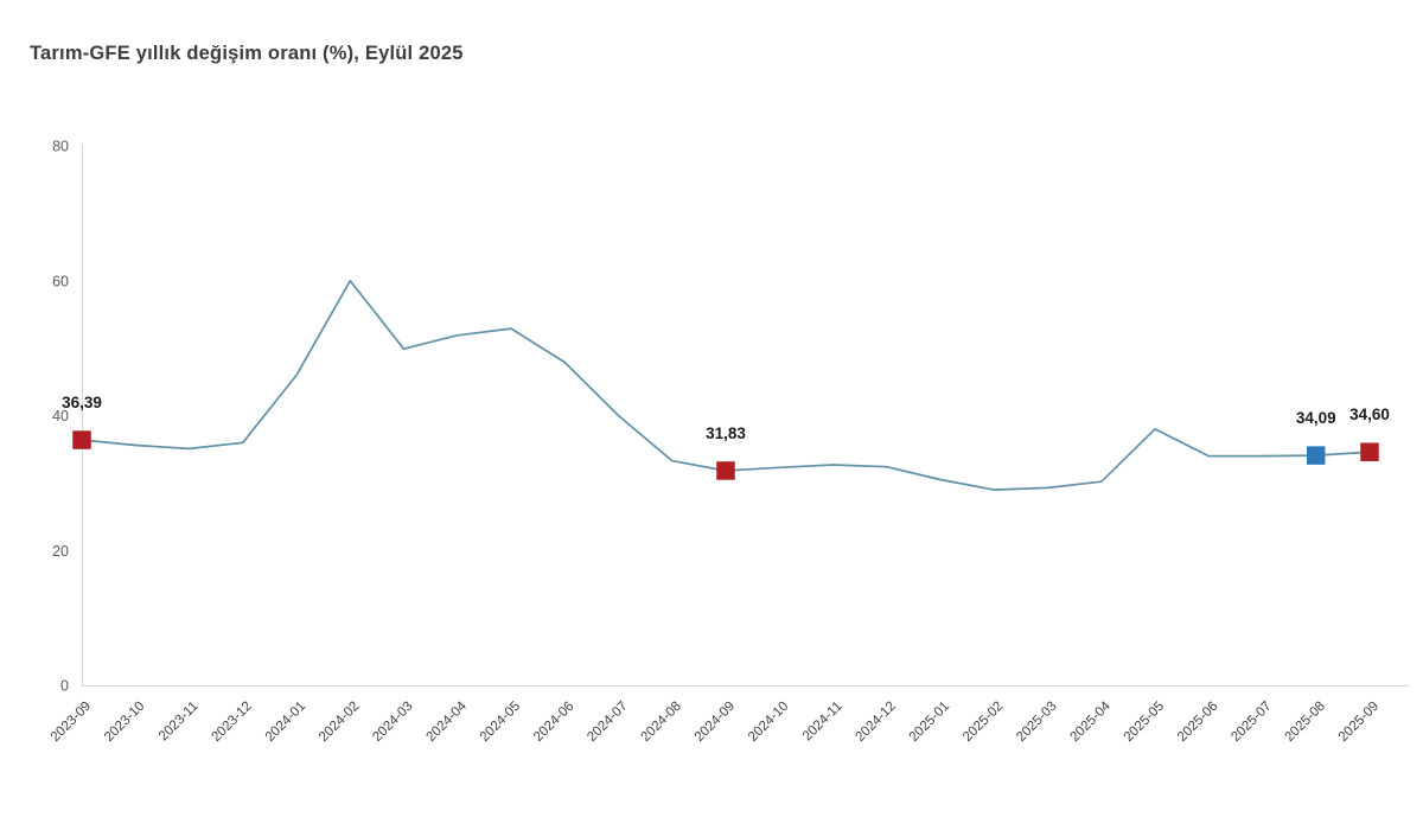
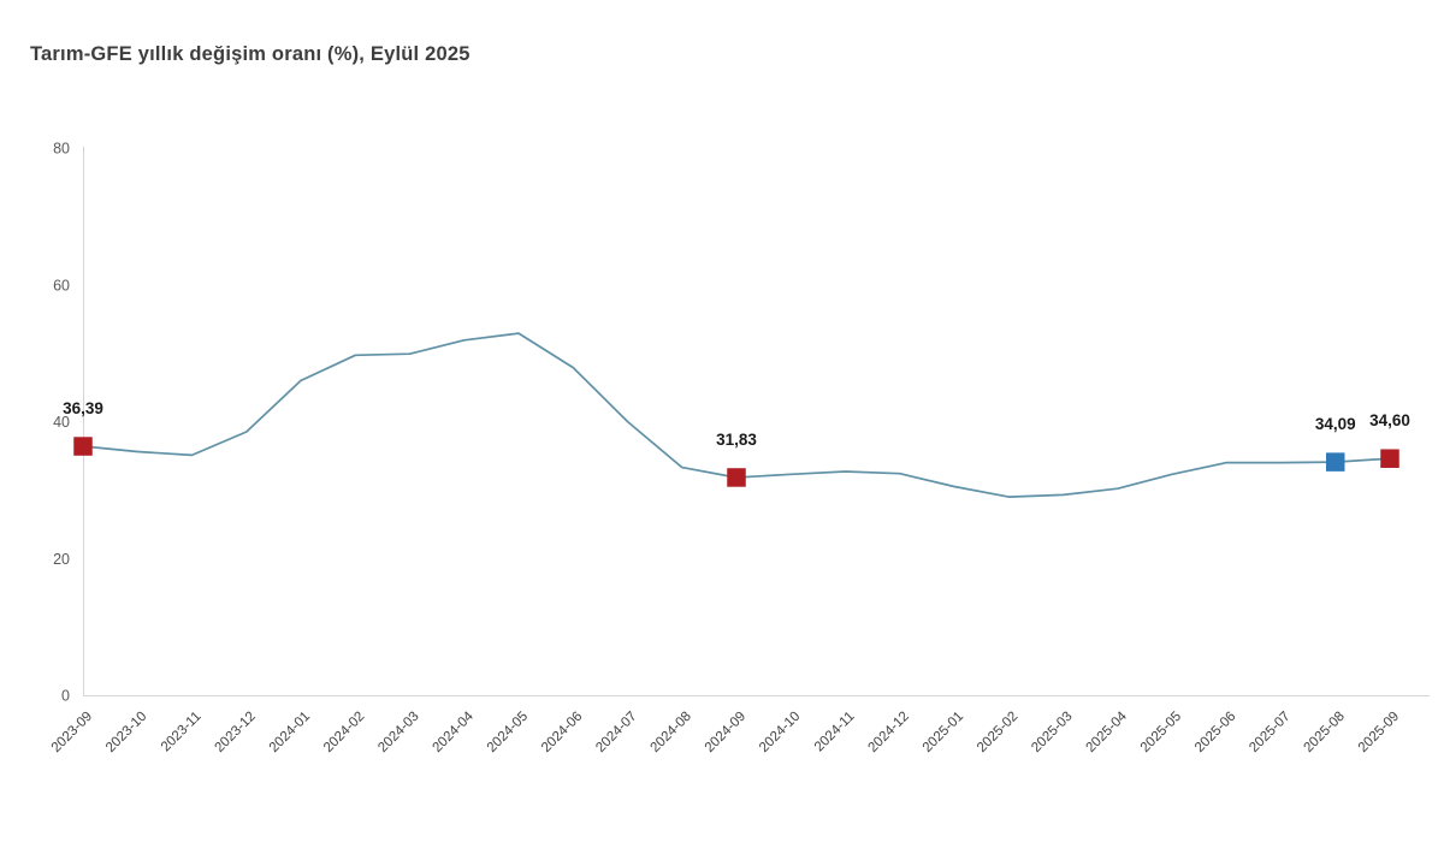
2023-12: 36 -> 38
2024-02: 60 -> 50
2025-05: 38 -> 32
